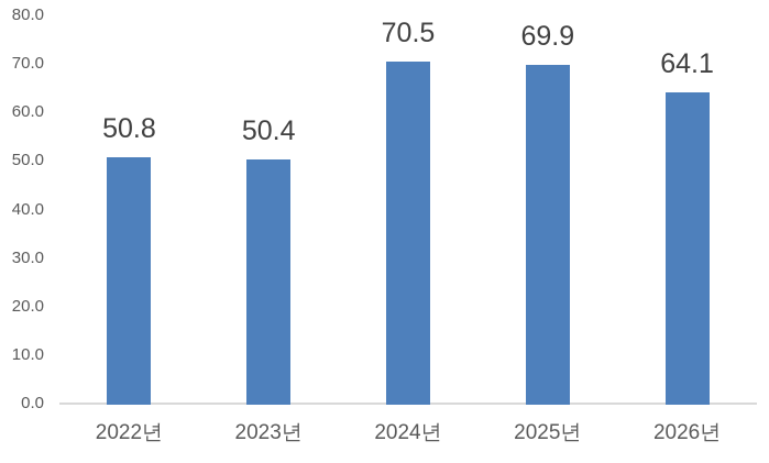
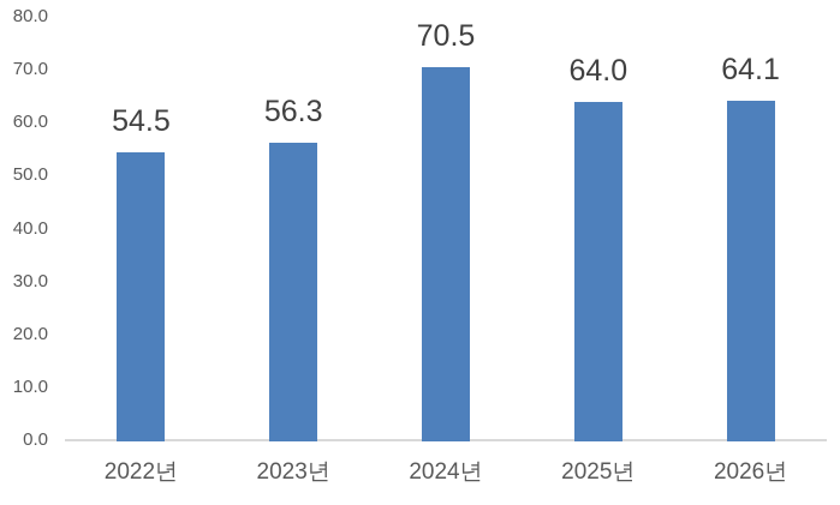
2022년: 50.8 -> 54.5
2023년: 50.4 -> 56.3
2025년: 69.9 -> 64.0
